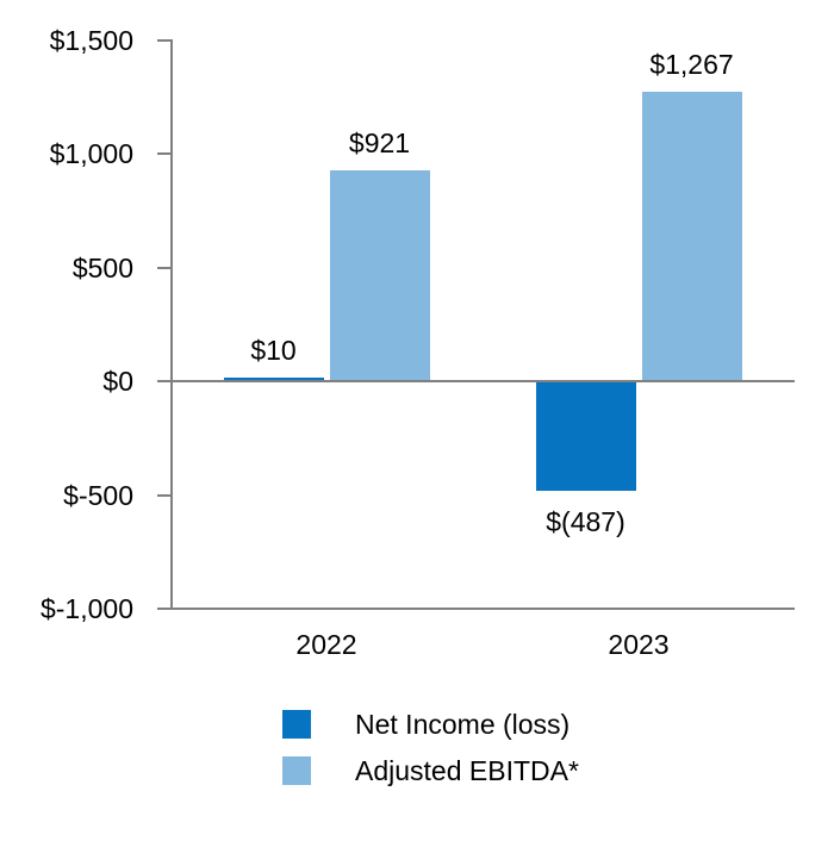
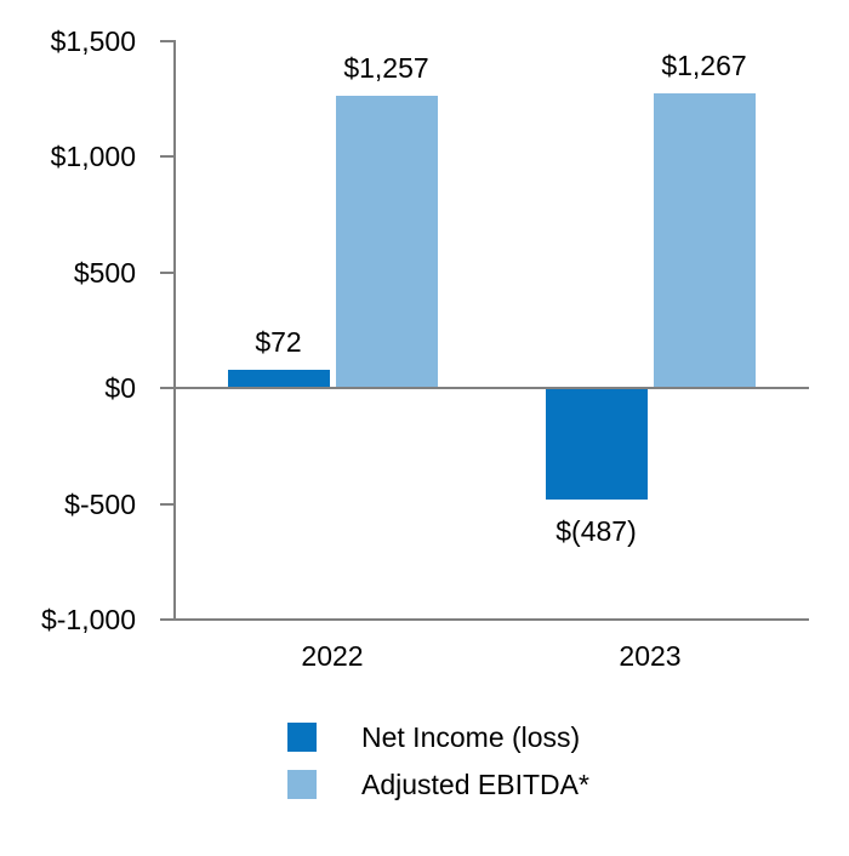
Net Income (loss)/2022: $10 -> $72
Adjusted EBITDA*/2022: $921 -> $1,257
